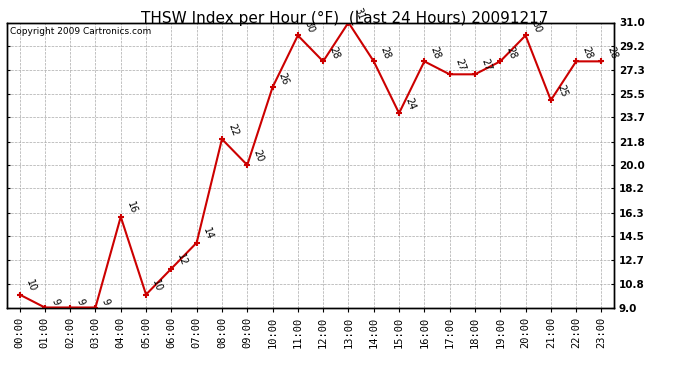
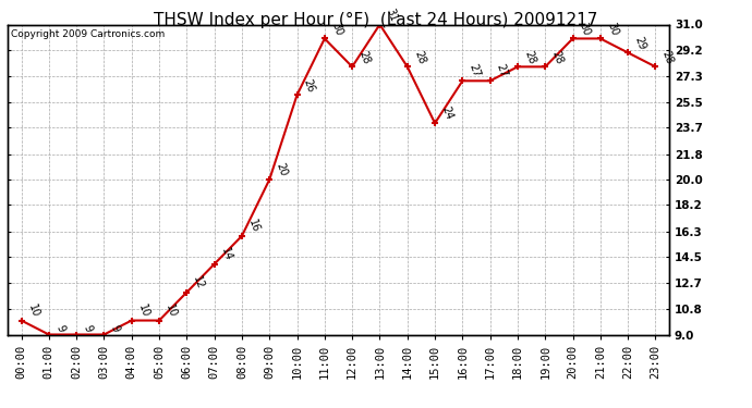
04:00: 16 -> 10
08:00: 22 -> 16
16:00: 28 -> 27
18:00: 27 -> 28
21:00: 25 -> 30
22:00: 28 -> 29
